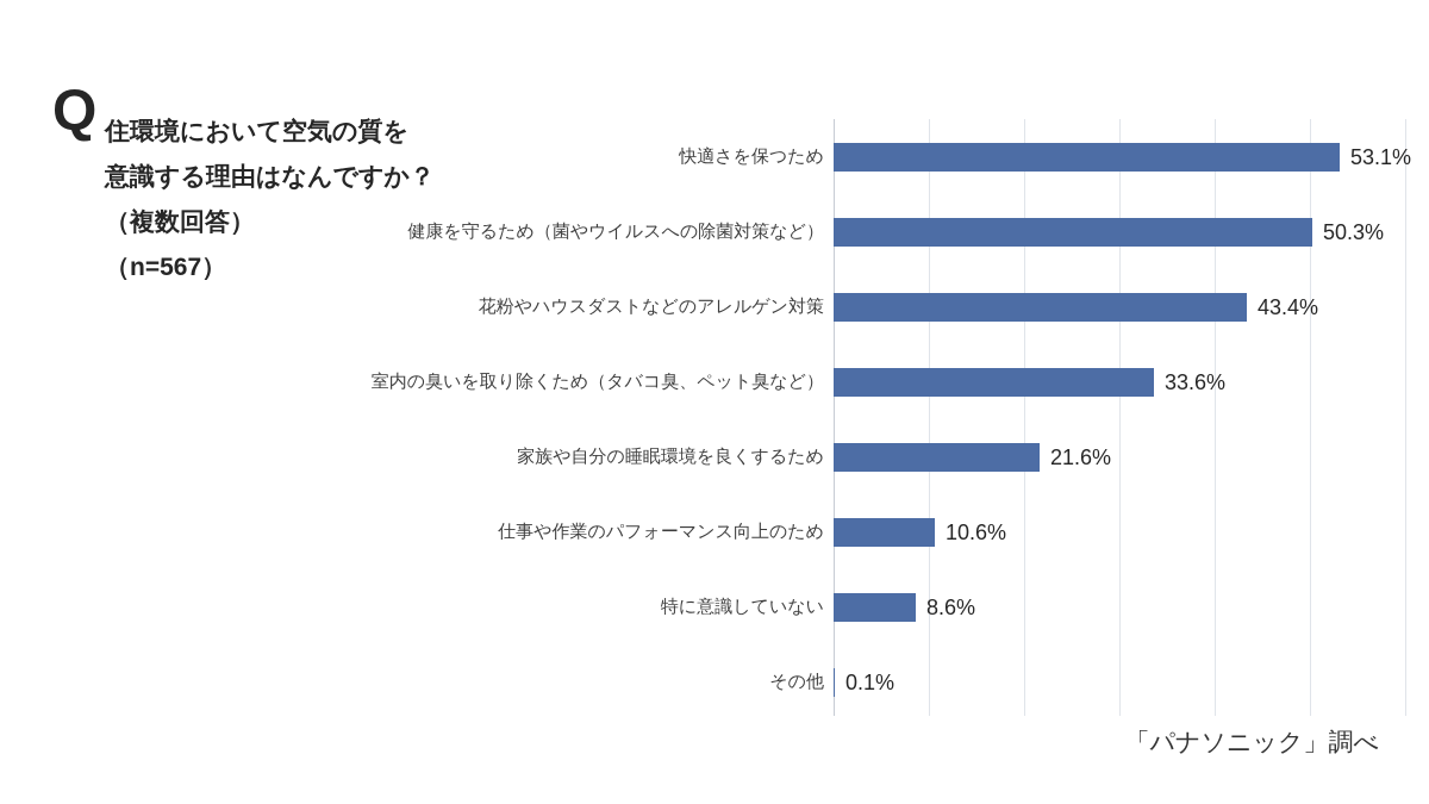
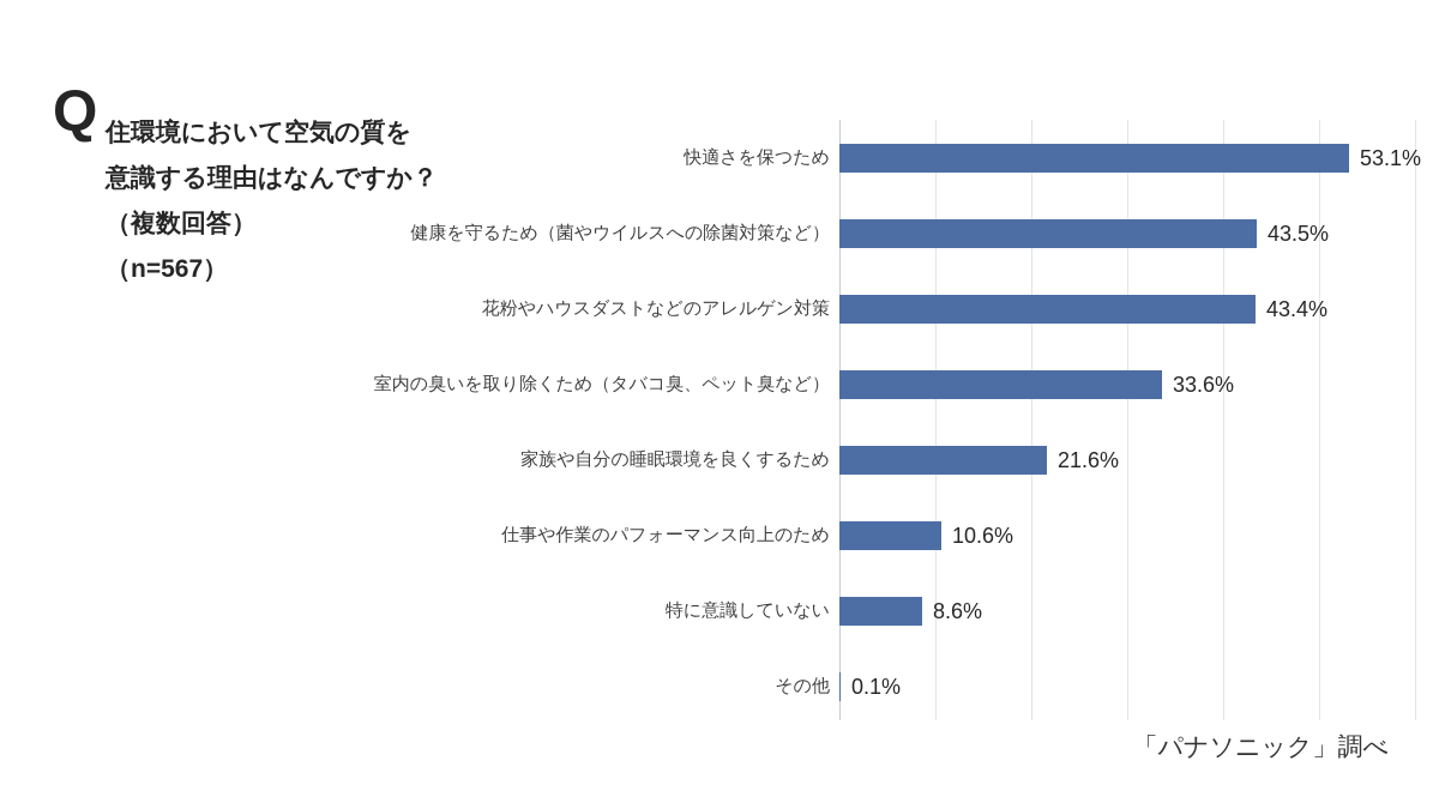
健康を守るため（菌やウイルスへの除菌対策など）: 50.3% -> 43.5%
